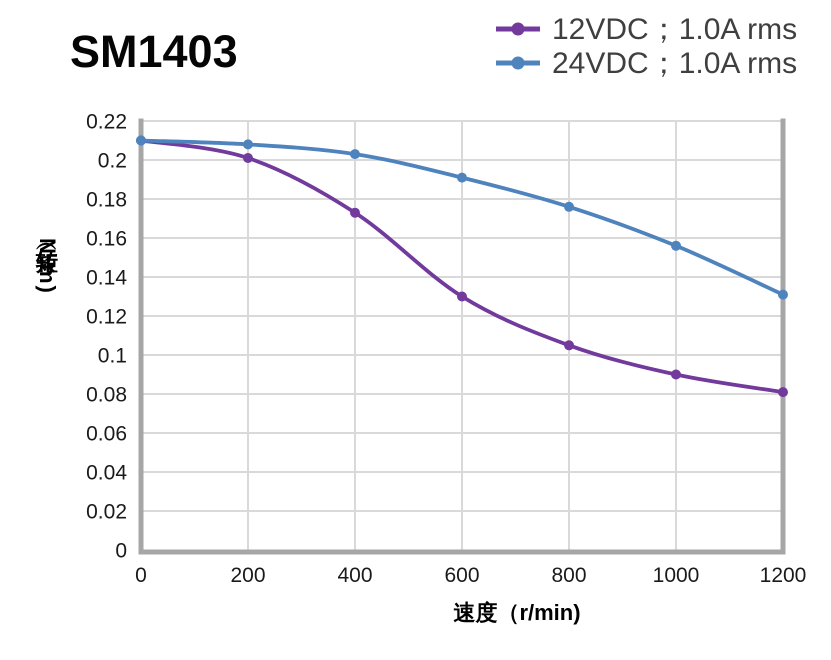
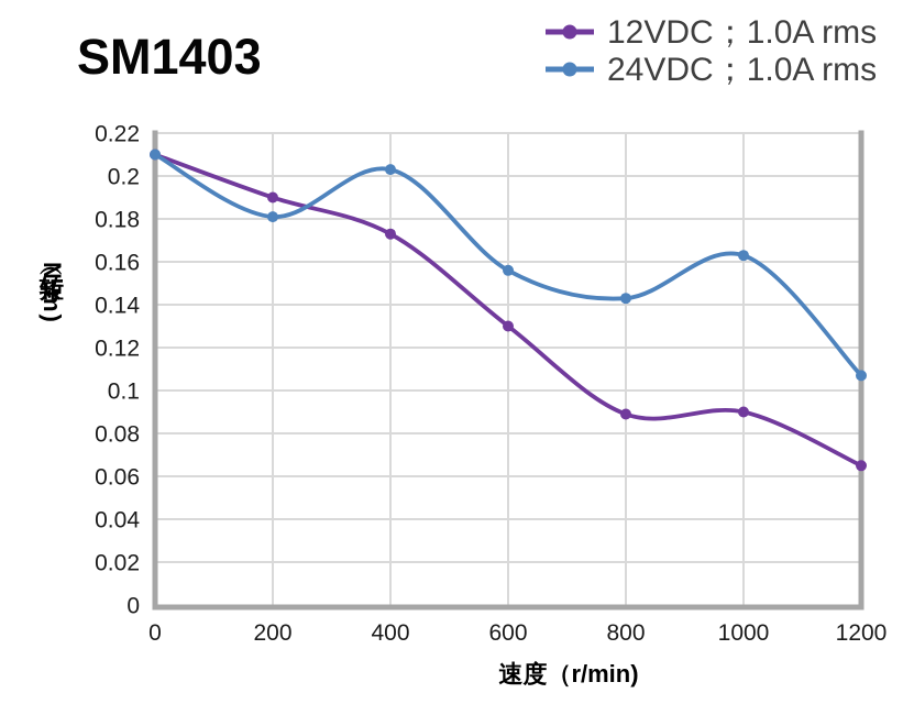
12VDC；1.0A rms/200: 0.201 -> 0.190
24VDC；1.0A rms/200: 0.208 -> 0.181
24VDC；1.0A rms/600: 0.191 -> 0.156
12VDC；1.0A rms/800: 0.105 -> 0.089
24VDC；1.0A rms/800: 0.176 -> 0.143
24VDC；1.0A rms/1000: 0.156 -> 0.163
12VDC；1.0A rms/1200: 0.081 -> 0.065
24VDC；1.0A rms/1200: 0.131 -> 0.107
